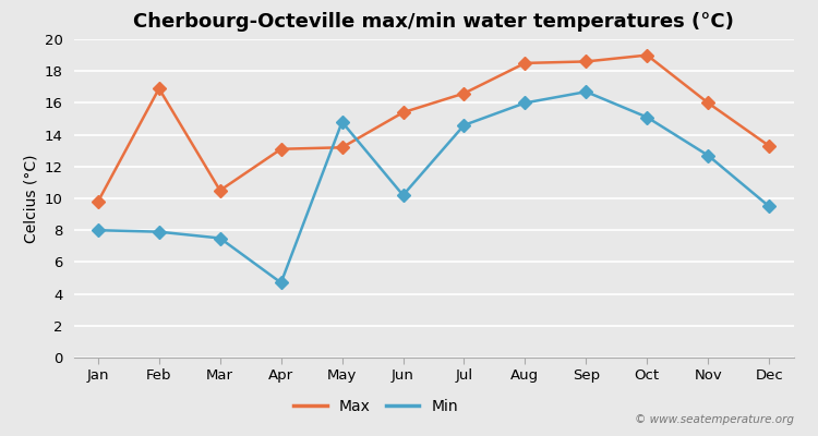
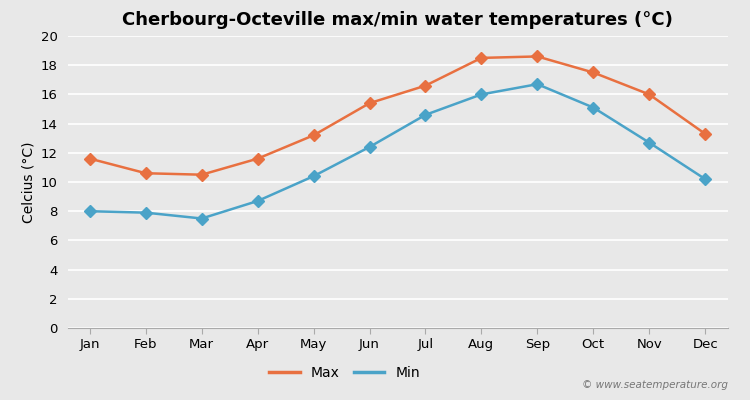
Max/Jan: 9.8 -> 11.6
Max/Feb: 16.9 -> 10.6
Max/Apr: 13.1 -> 11.6
Min/Apr: 4.7 -> 8.7
Min/May: 14.8 -> 10.4
Min/Jun: 10.2 -> 12.4
Max/Oct: 19.0 -> 17.5
Min/Dec: 9.5 -> 10.2
